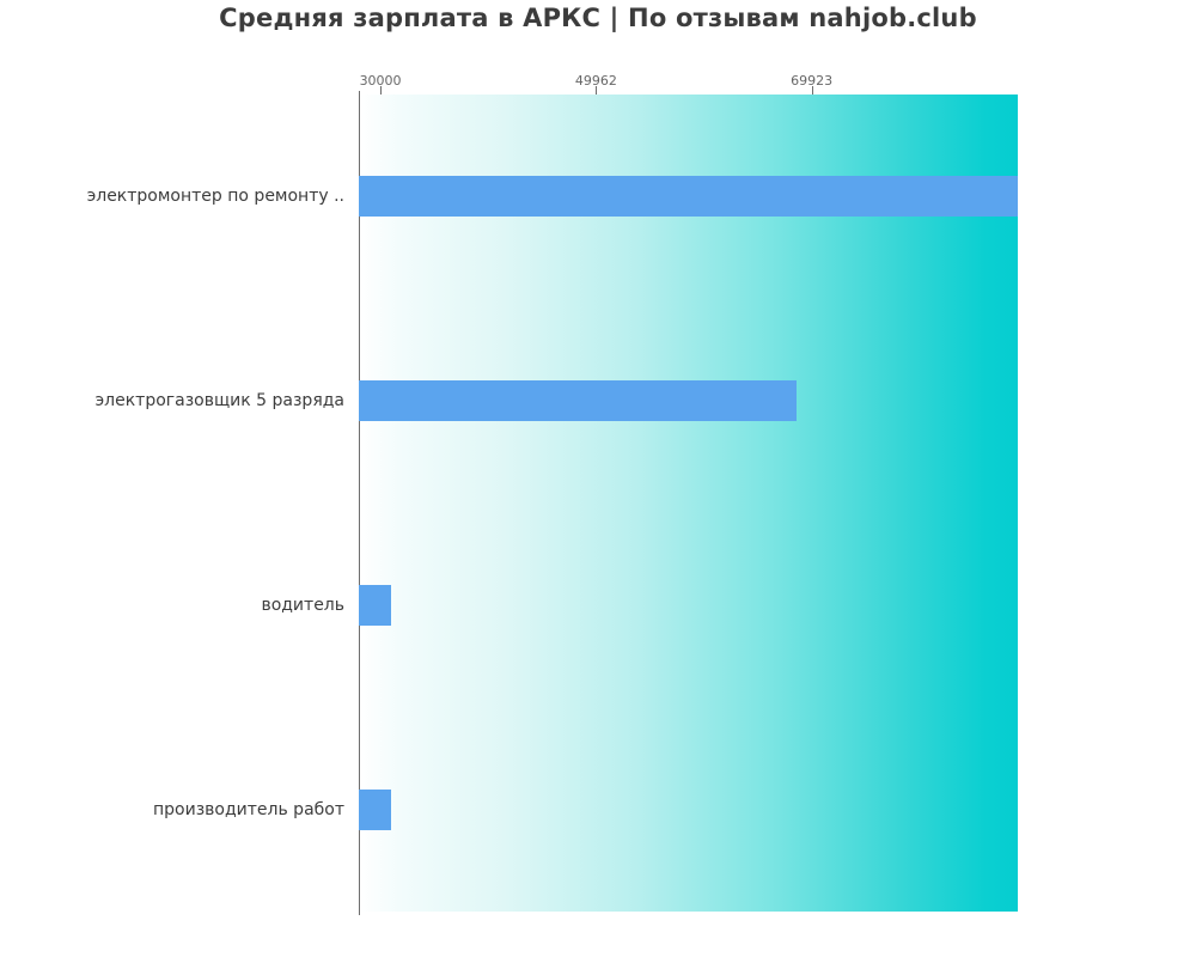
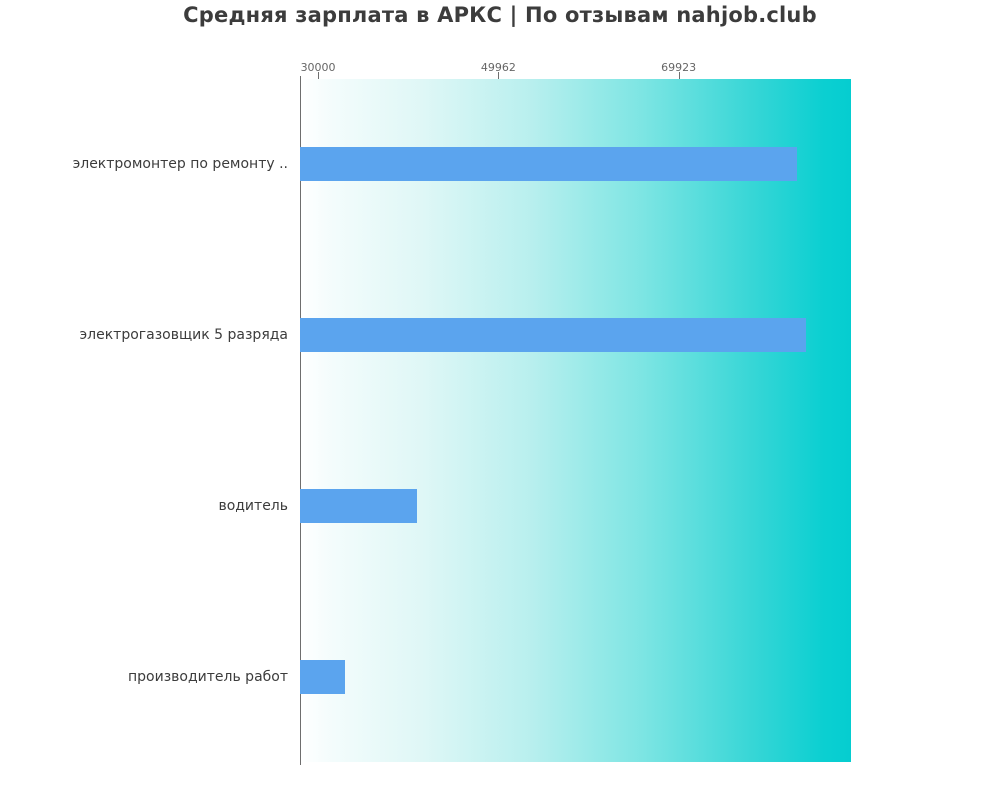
электромонтер по ремонту ..: 89000 -> 83000
электрогазовщик 5 разряда: 68000 -> 84000
водитель: 31000 -> 41000
производитель работ: 31000 -> 33000
